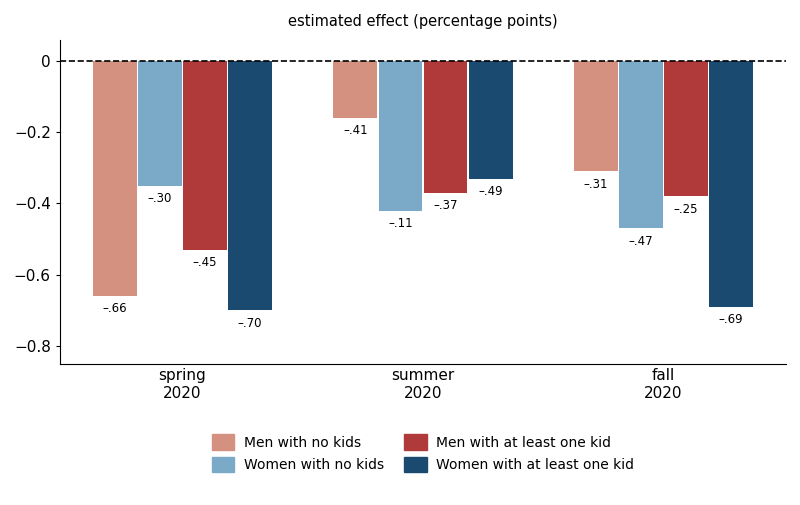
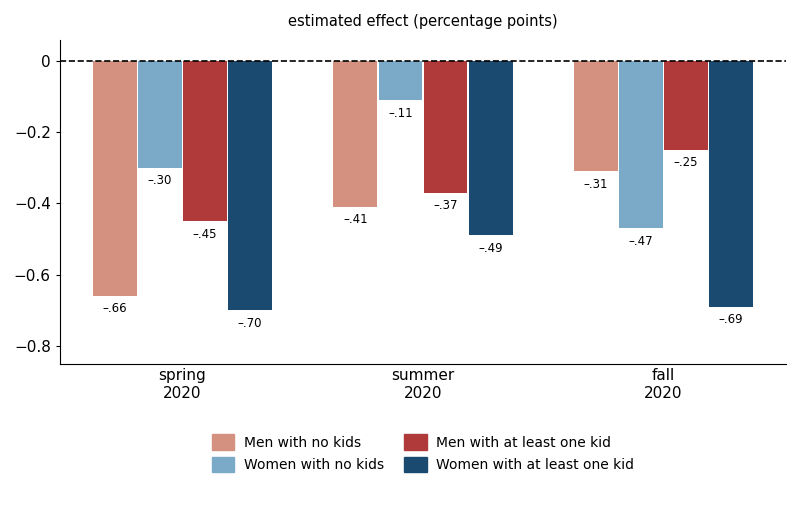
Women with no kids/spring 2020: -0.35 -> -0.30
Men with at least one kid/spring 2020: -0.53 -> -0.45
Men with no kids/summer 2020: -0.16 -> -0.41
Women with no kids/summer 2020: -0.42 -> -0.11
Women with at least one kid/summer 2020: -0.33 -> -0.49
Men with at least one kid/fall 2020: -0.38 -> -0.25
